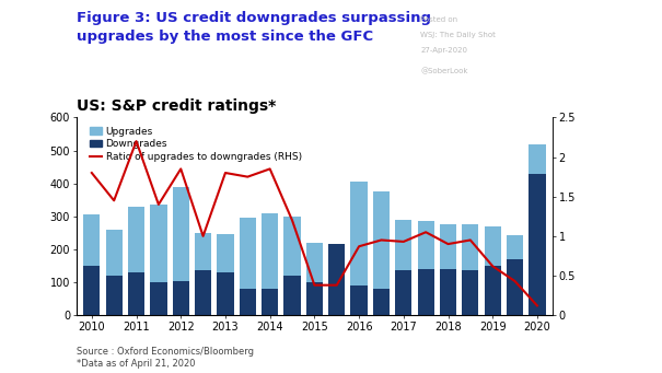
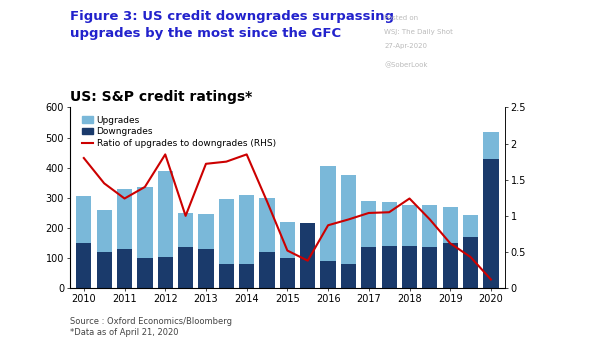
Ratio of upgrades to downgrades (RHS)/2011: 2.20 -> 1.24
Ratio of upgrades to downgrades (RHS)/2013: 1.80 -> 1.72
Ratio of upgrades to downgrades (RHS)/2015: 0.38 -> 0.52
Ratio of upgrades to downgrades (RHS)/2017: 0.93 -> 1.04
Ratio of upgrades to downgrades (RHS)/2018: 0.90 -> 1.24
